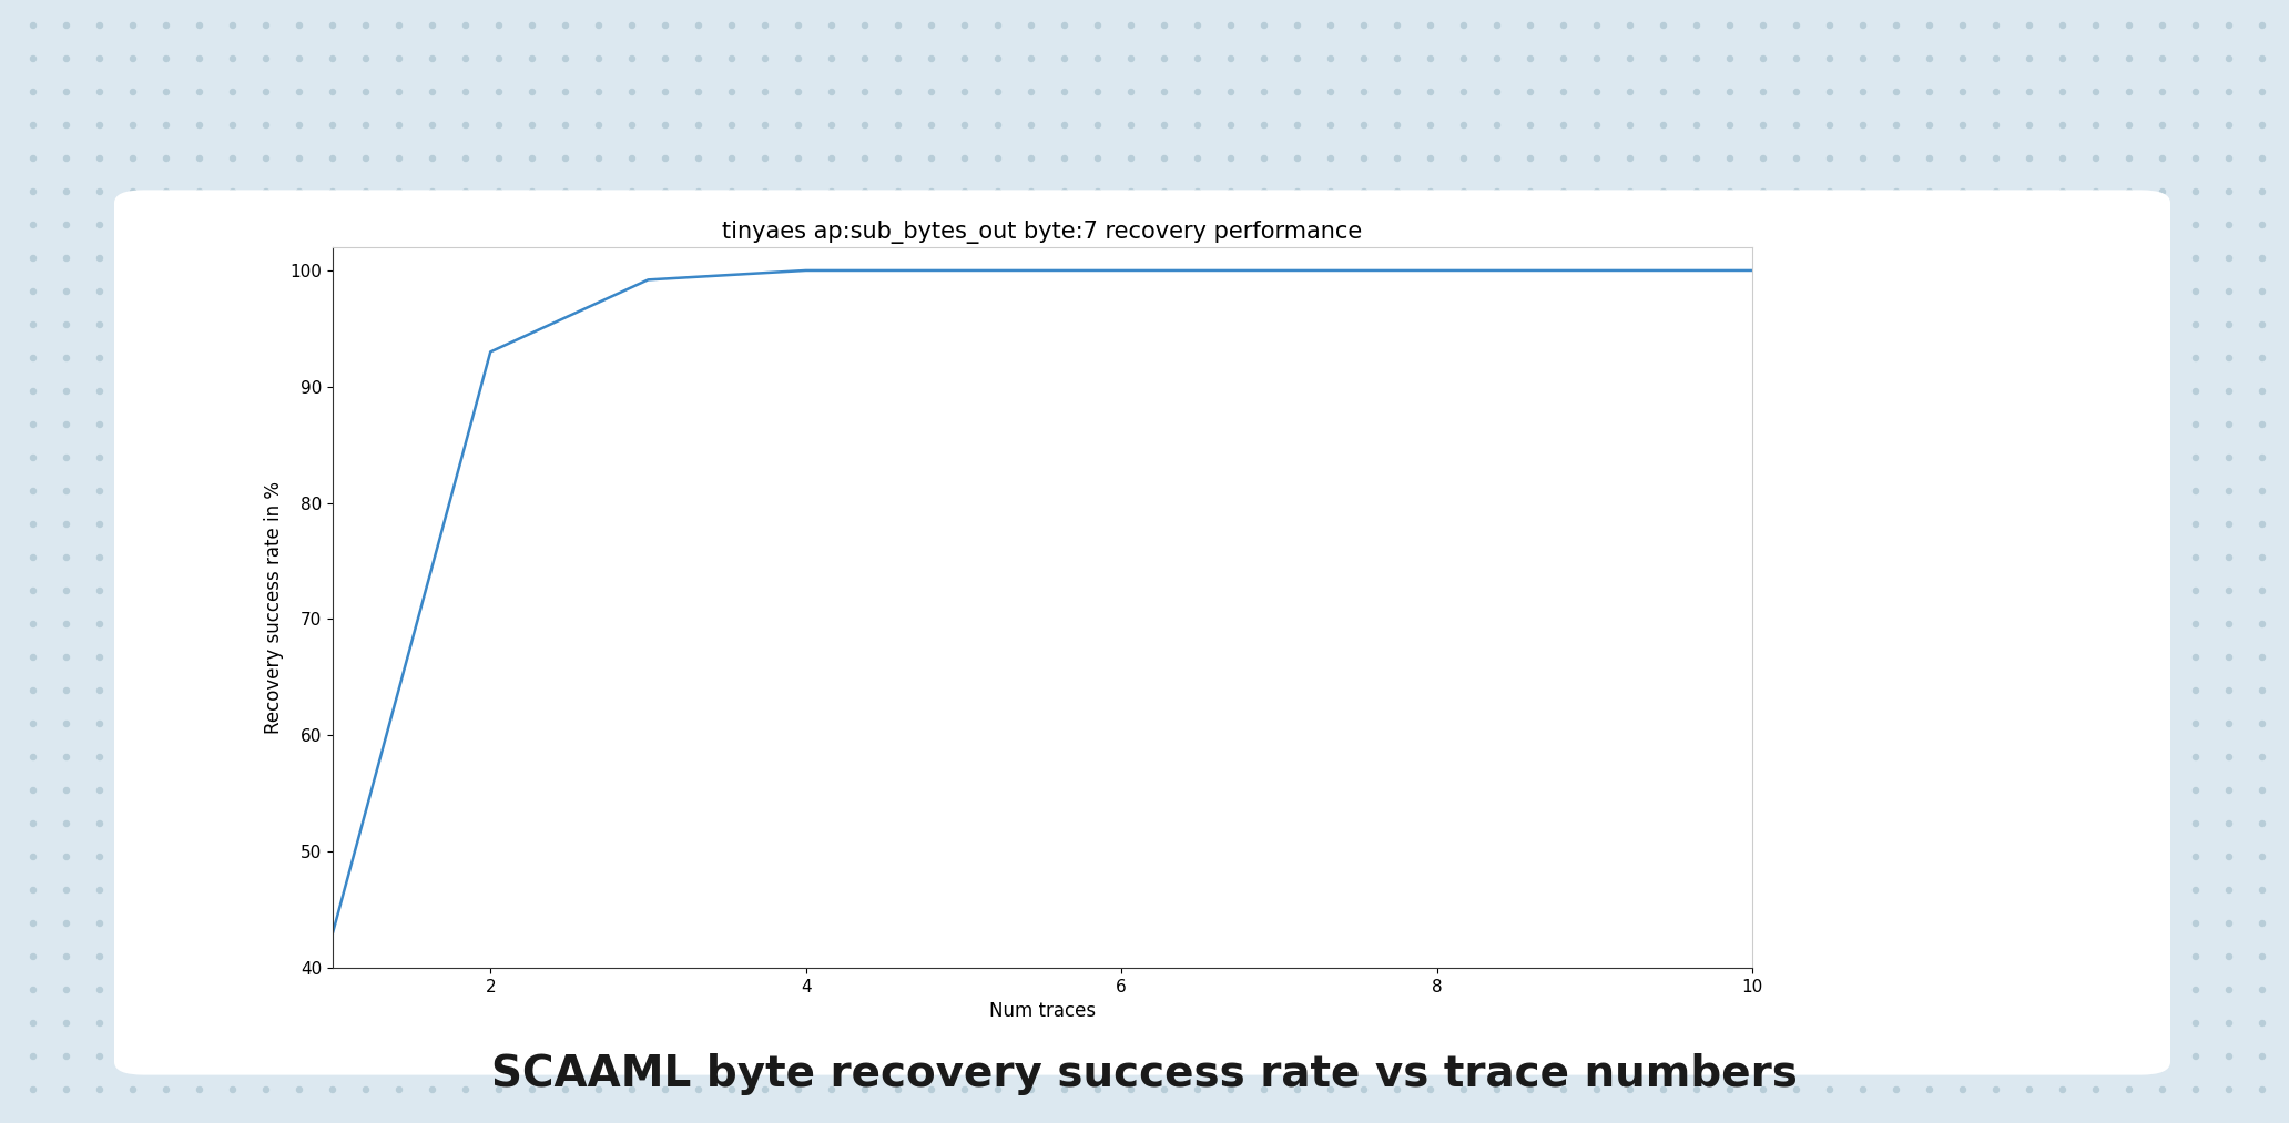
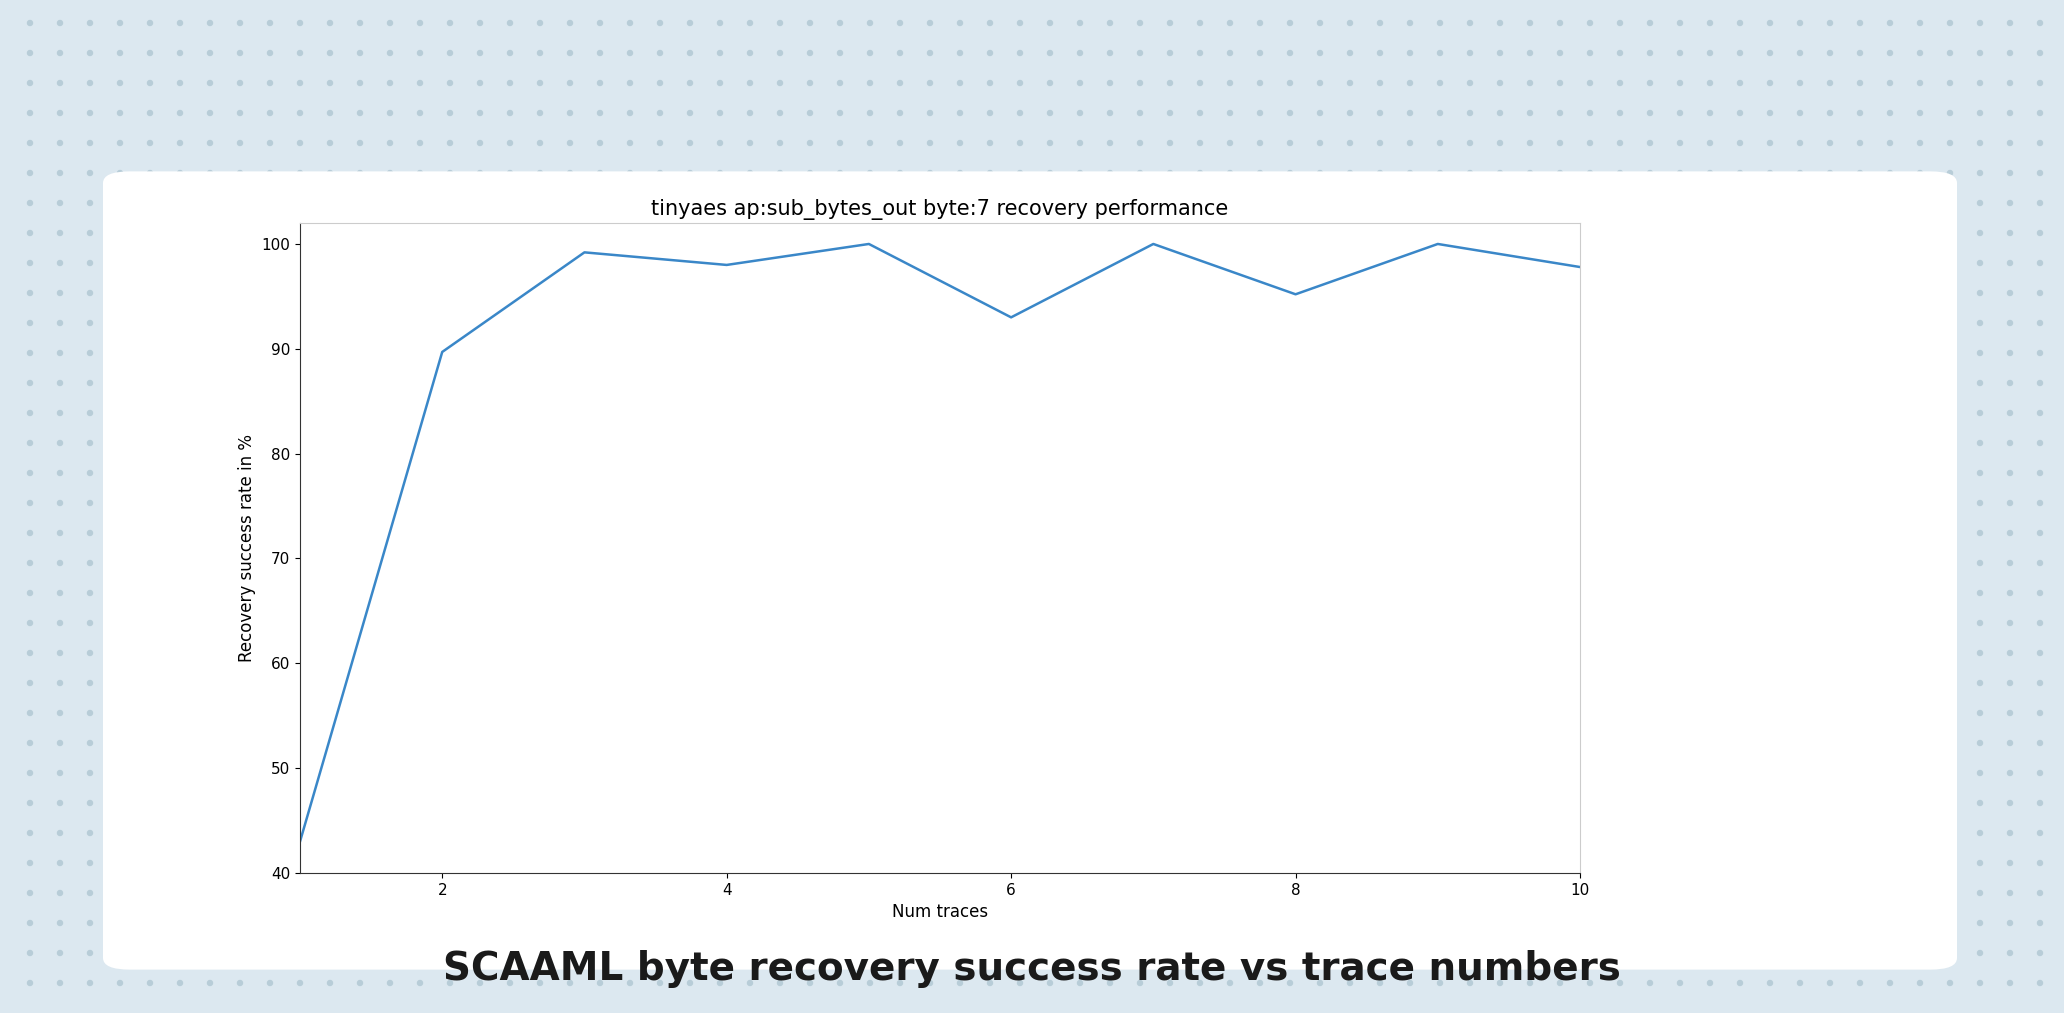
2: 93.0 -> 89.7
4: 100.0 -> 98.0
6: 100.0 -> 93.0
8: 100.0 -> 95.2
10: 100.0 -> 97.8
